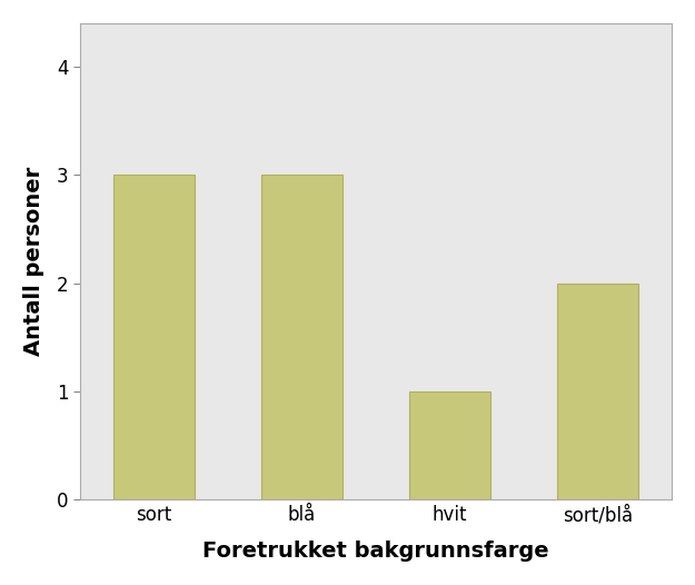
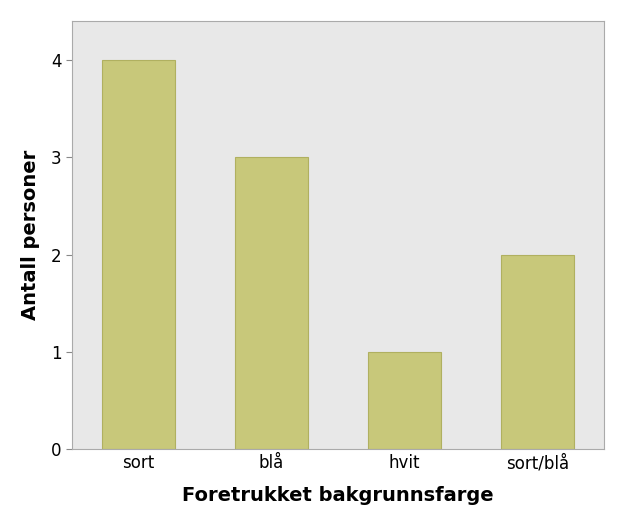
sort: 3 -> 4
